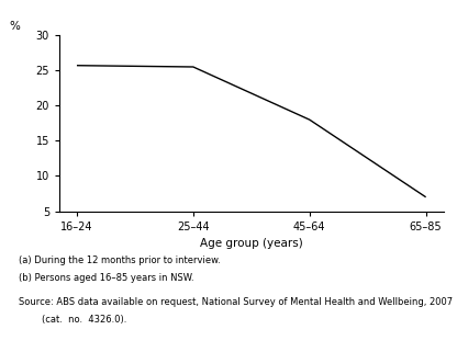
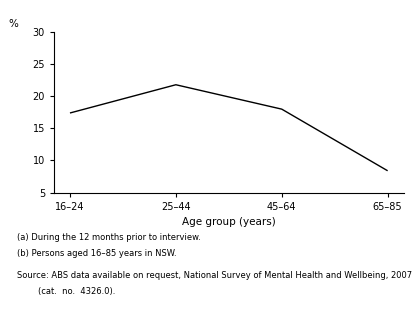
16–24: 25.7 -> 17.4
25–44: 25.5 -> 21.8
65–85: 7.0 -> 8.4
